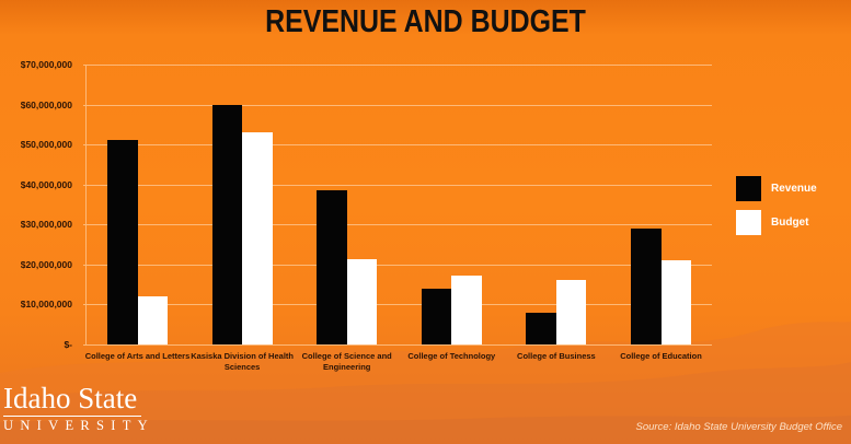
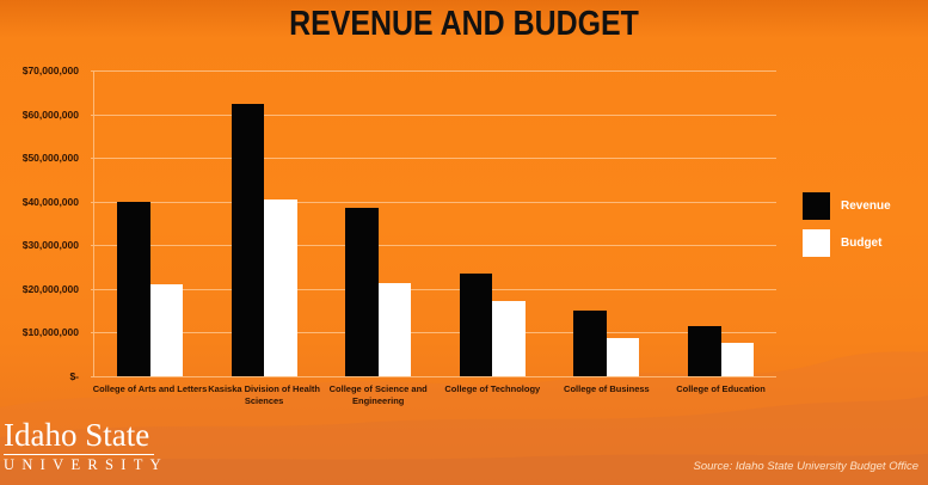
Revenue/College of Arts and Letters: $51000000 -> $40000000
Budget/College of Arts and Letters: $12000000 -> $21000000
Revenue/Kasiska Division of Health Sciences: $60000000 -> $62000000
Budget/Kasiska Division of Health Sciences: $53000000 -> $40000000
Revenue/College of Technology: $14000000 -> $24000000
Revenue/College of Business: $8000000 -> $15000000
Budget/College of Business: $16000000 -> $9000000
Revenue/College of Education: $29000000 -> $11000000
Budget/College of Education: $21000000 -> $8000000
